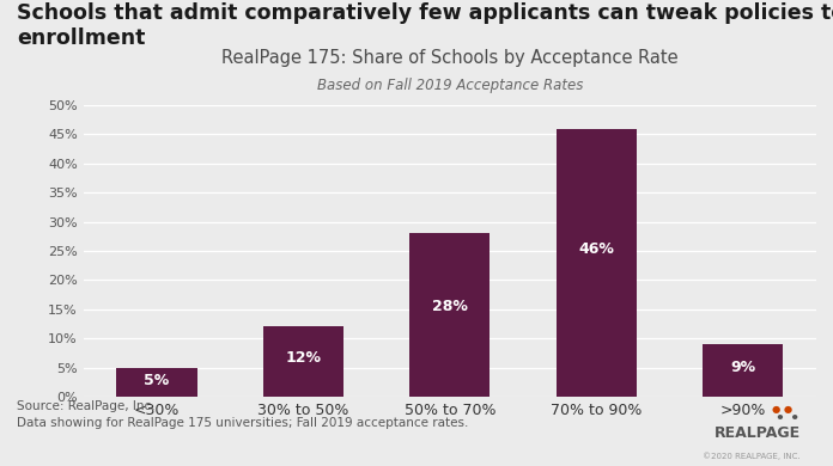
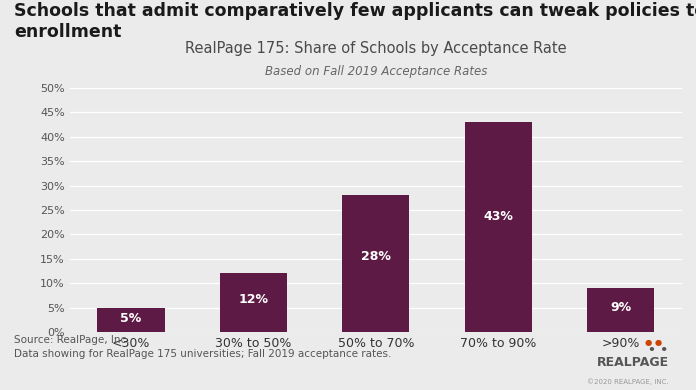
70% to 90%: 46% -> 43%
